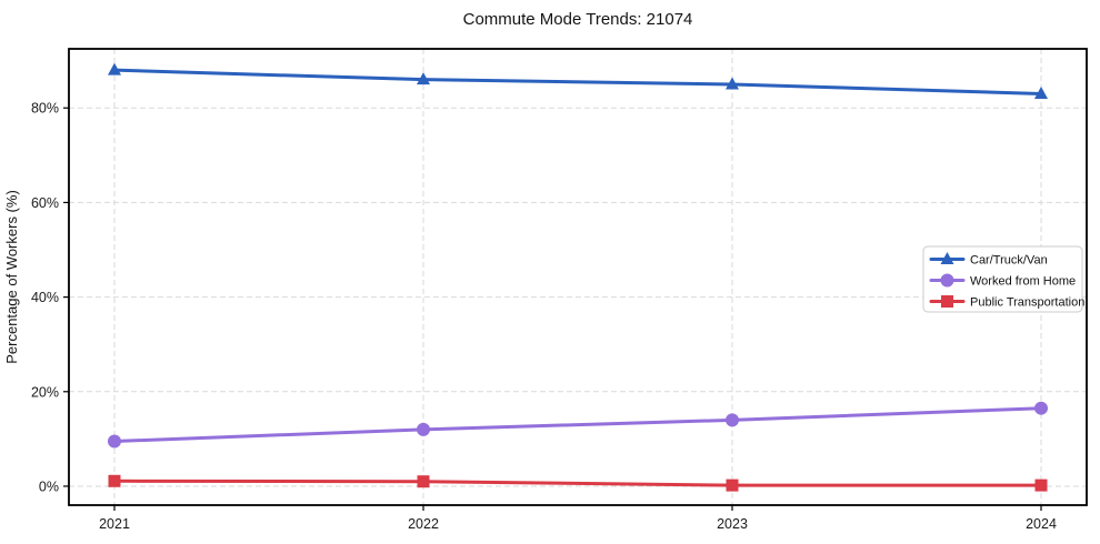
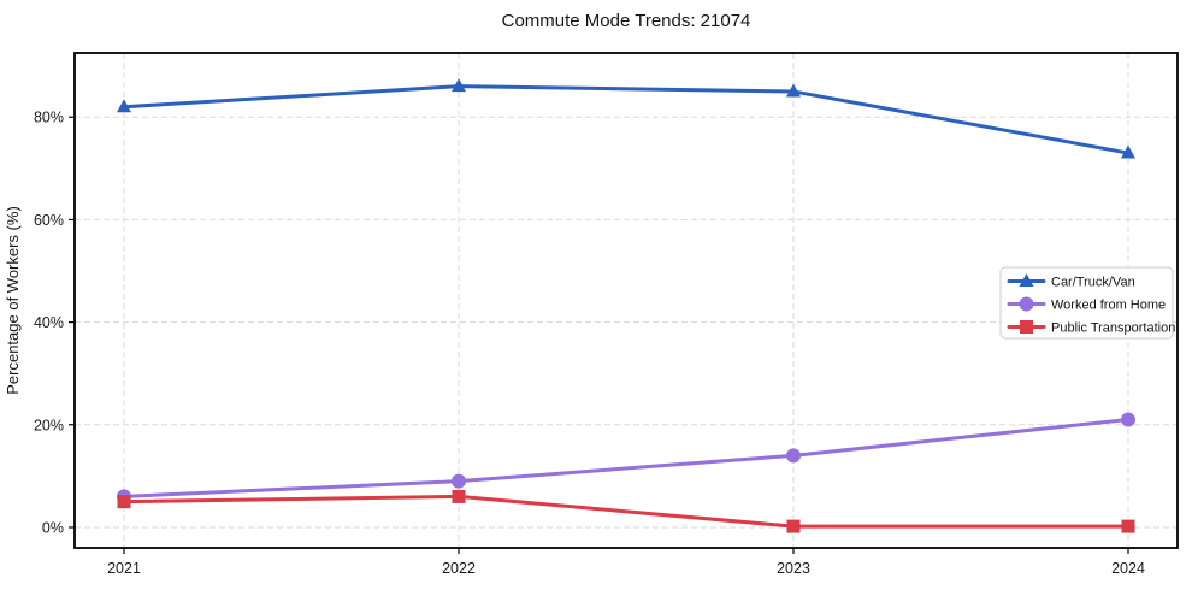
Car/Truck/Van/2021: 88% -> 82%
Worked from Home/2021: 10% -> 6%
Public Transportation/2021: 1% -> 5%
Worked from Home/2022: 12% -> 9%
Public Transportation/2022: 1% -> 6%
Car/Truck/Van/2024: 83% -> 73%
Worked from Home/2024: 16% -> 21%
